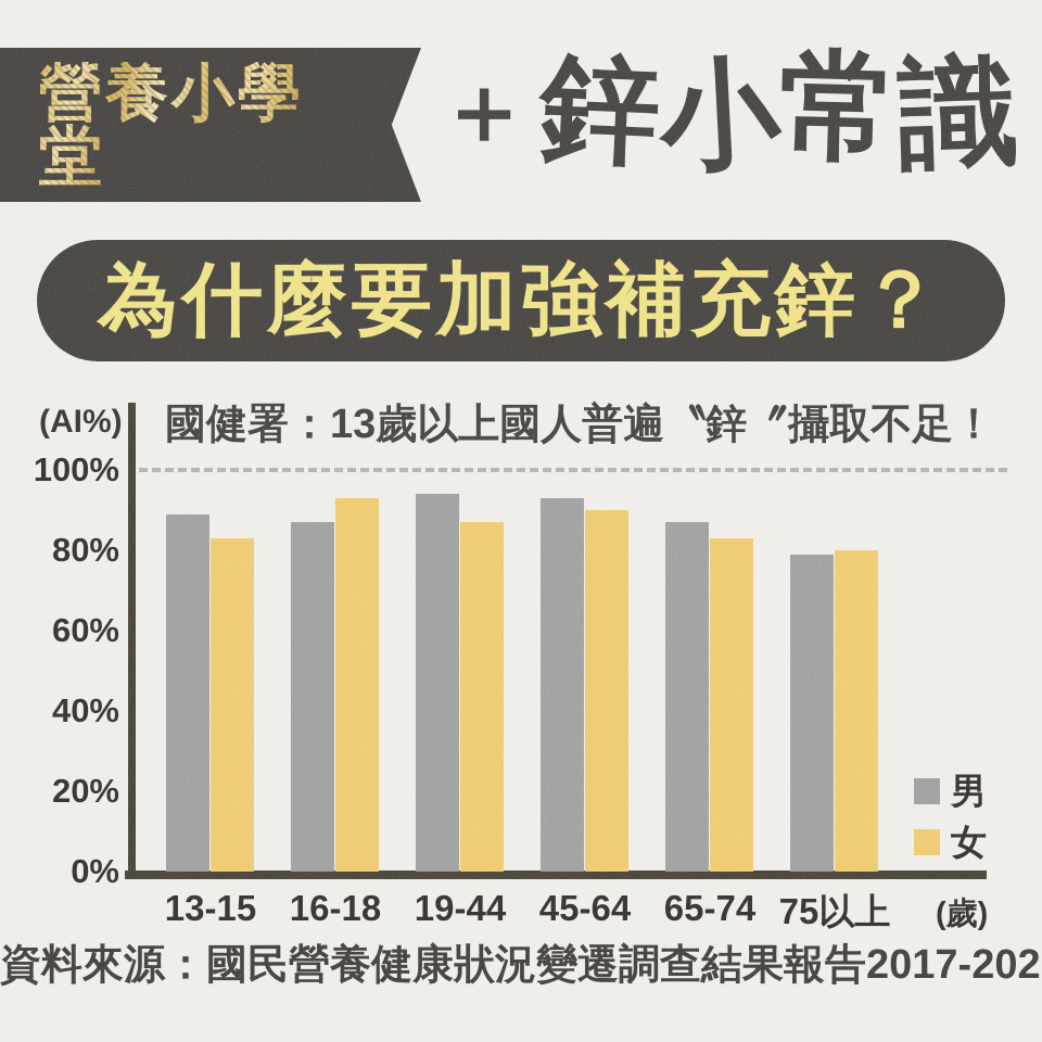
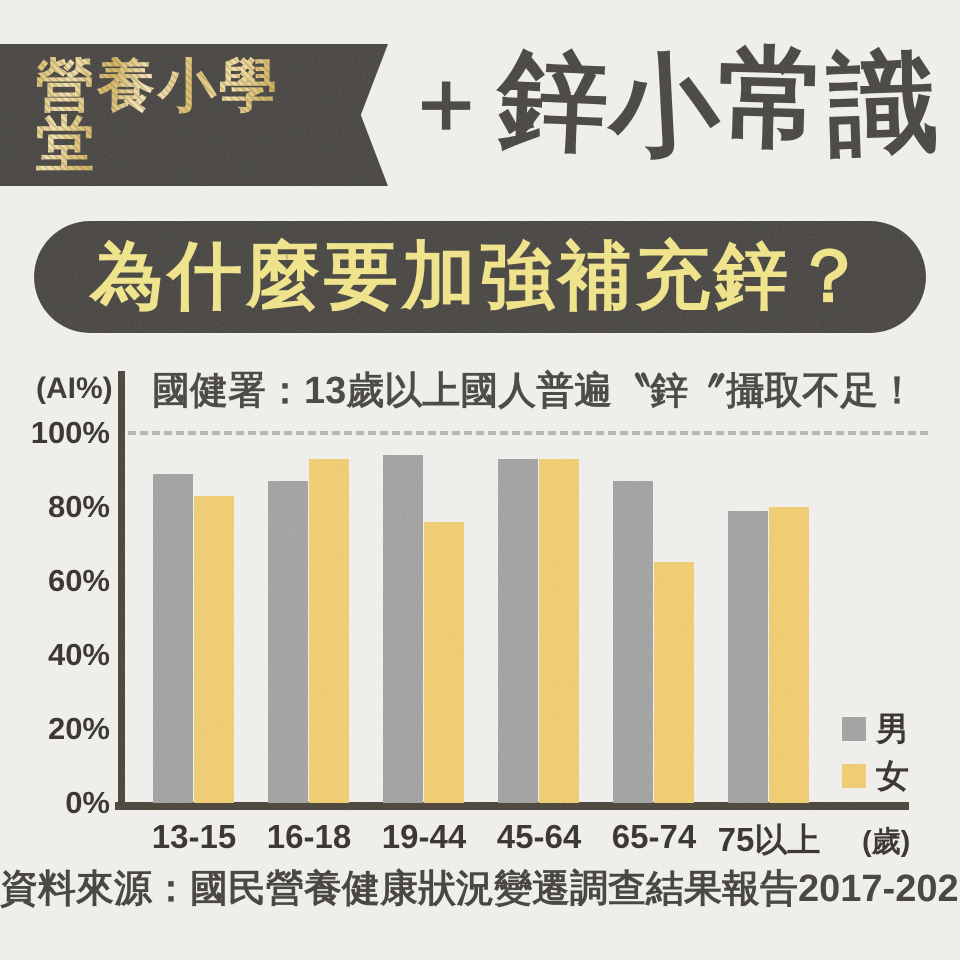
女/19-44: 87% -> 76%
女/45-64: 90% -> 93%
女/65-74: 83% -> 65%
